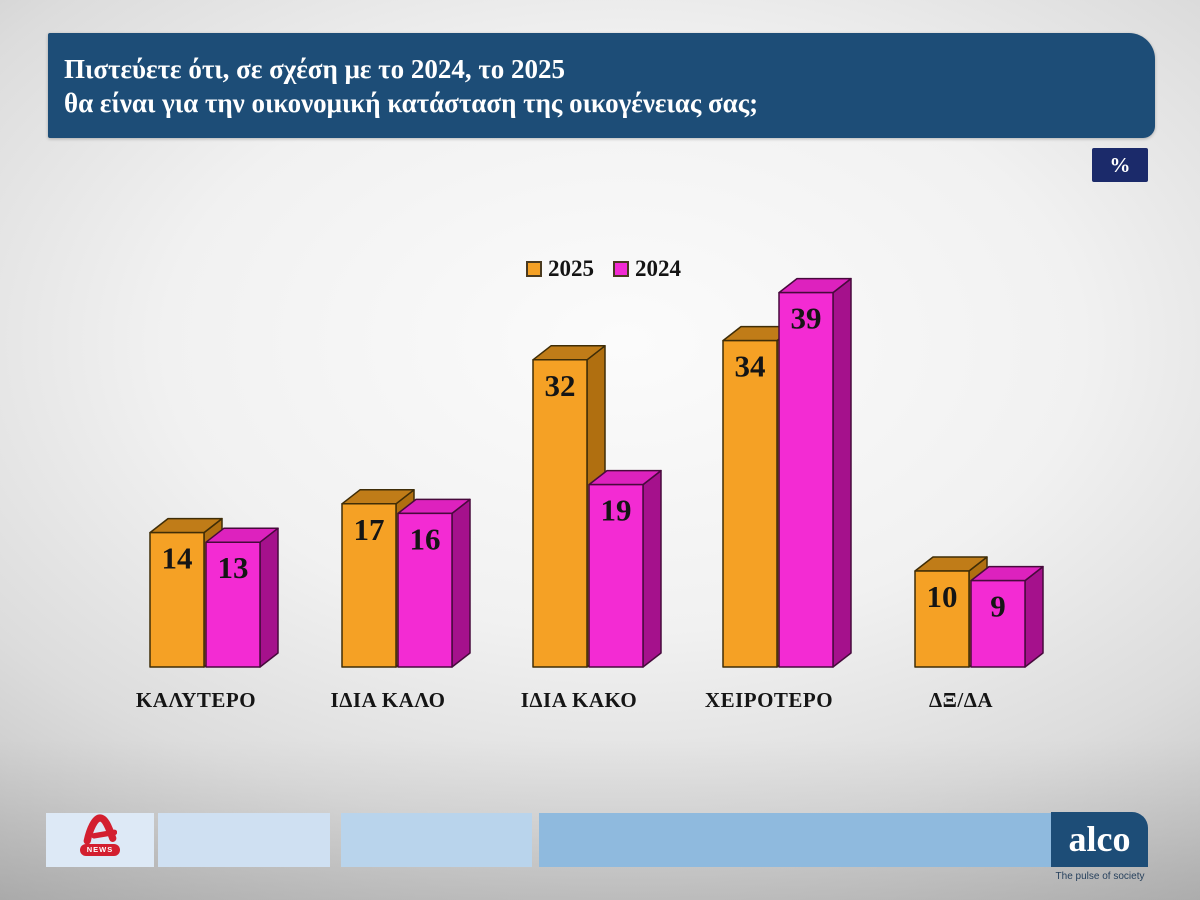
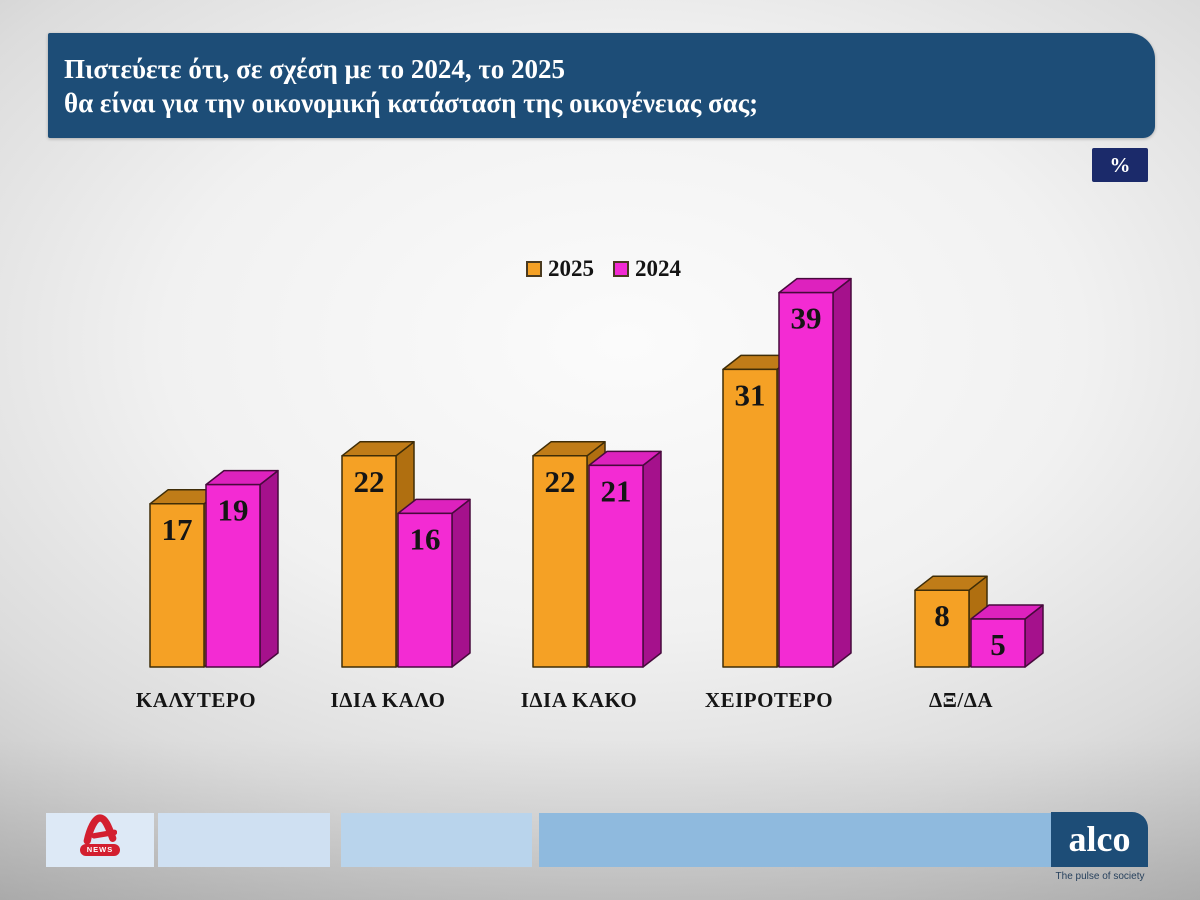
2025/ΚΑΛΥΤΕΡΟ: 14 -> 17
2024/ΚΑΛΥΤΕΡΟ: 13 -> 19
2025/ΙΔΙΑ ΚΑΛΟ: 17 -> 22
2025/ΙΔΙΑ ΚΑΚΟ: 32 -> 22
2024/ΙΔΙΑ ΚΑΚΟ: 19 -> 21
2025/ΧΕΙΡΟΤΕΡΟ: 34 -> 31
2025/ΔΞ/ΔΑ: 10 -> 8
2024/ΔΞ/ΔΑ: 9 -> 5
